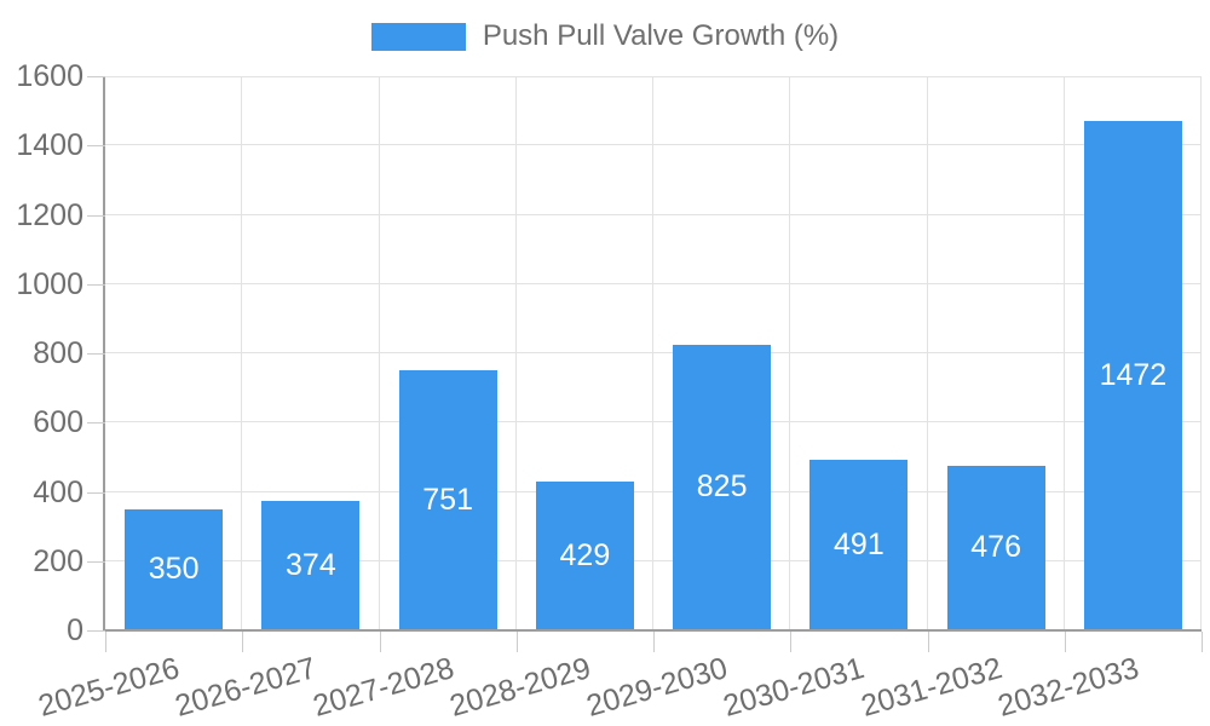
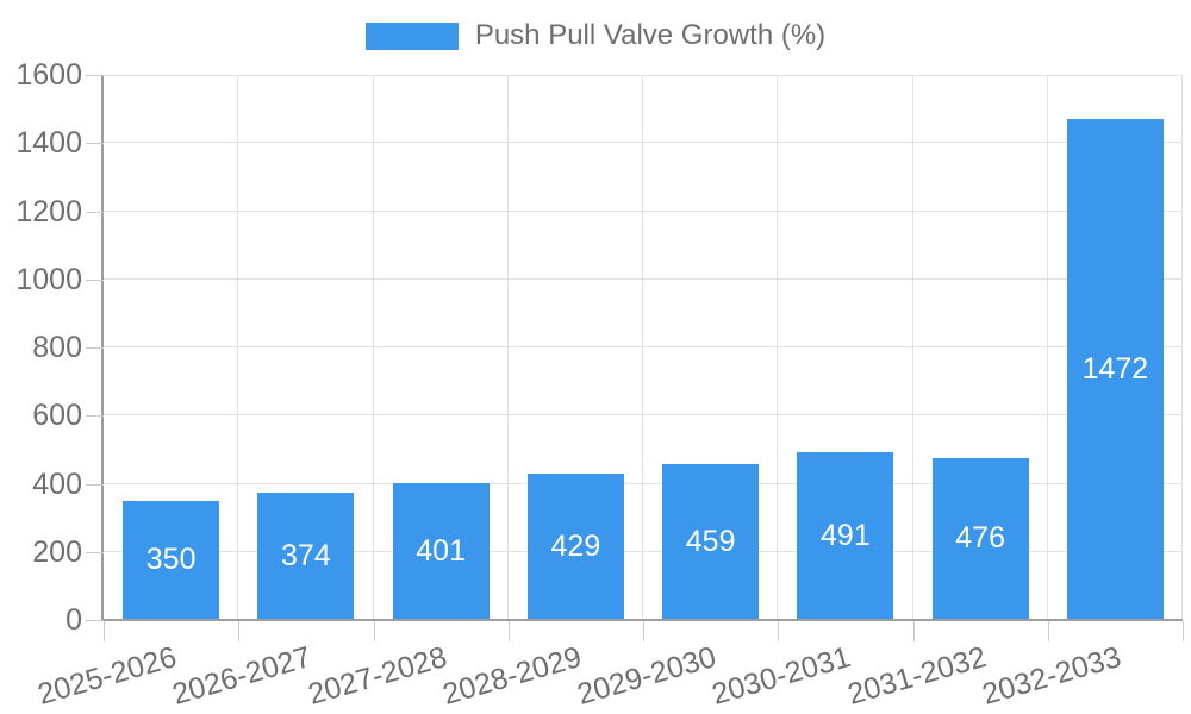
2027-2028: 751 -> 401
2029-2030: 825 -> 459
